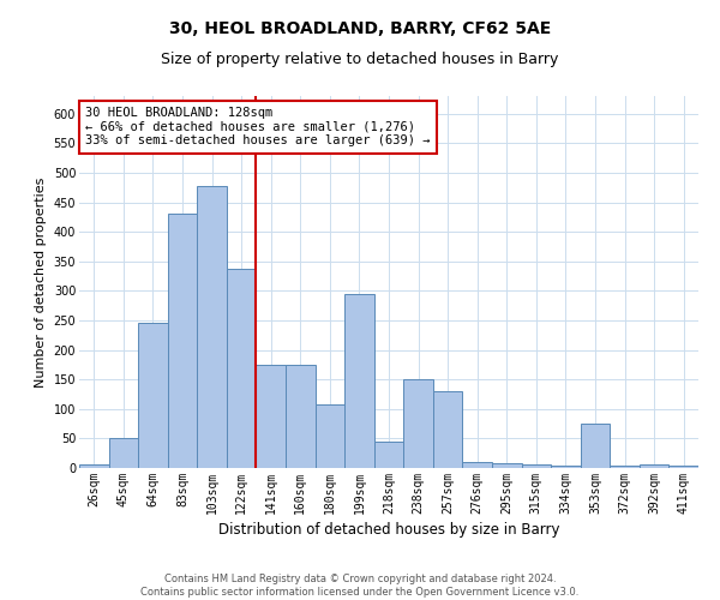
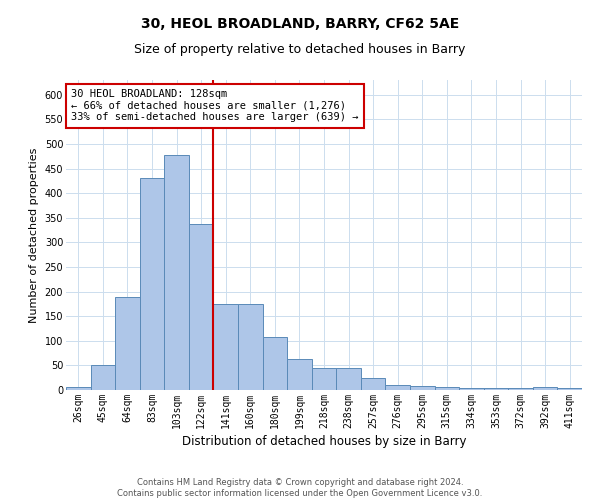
64sqm: 245 -> 188
199sqm: 295 -> 62
238sqm: 150 -> 45
257sqm: 130 -> 24
353sqm: 75 -> 4
